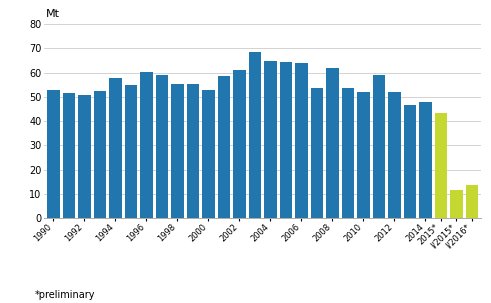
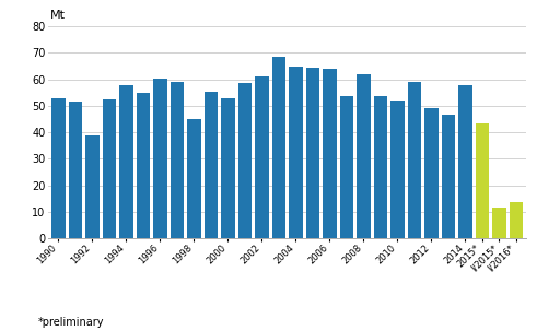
1992: 51.0 -> 39.0
1998: 55.5 -> 45.0
2012: 52.0 -> 49.0
2014: 48.0 -> 58.0
